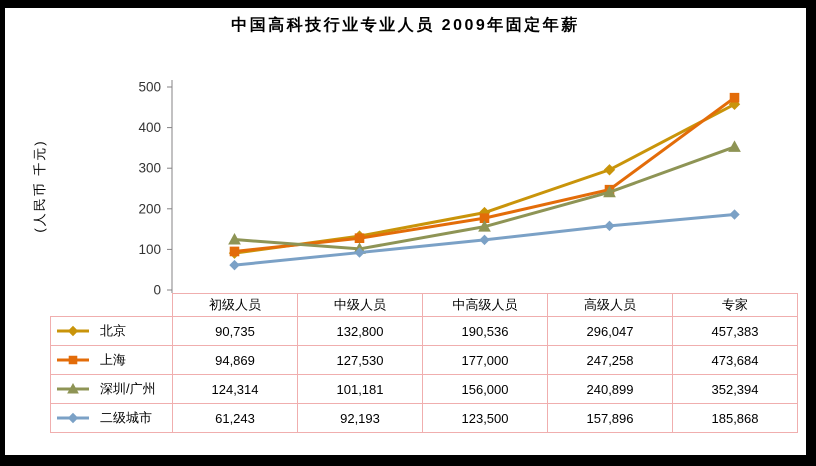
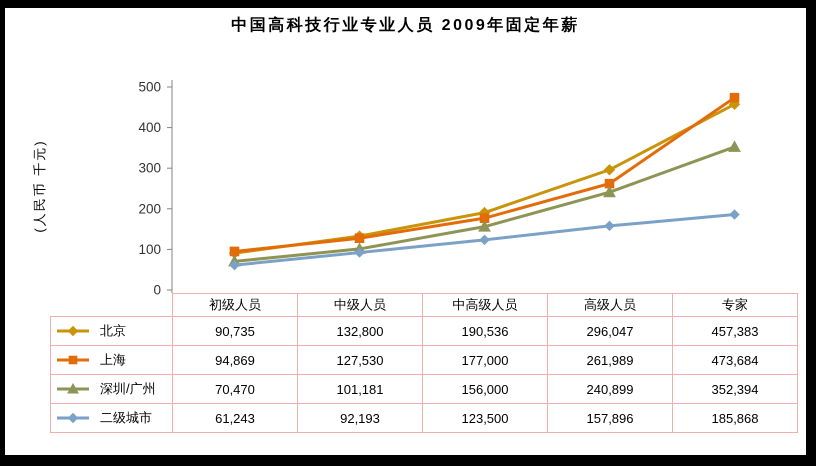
深圳/广州/初级人员: 124,314 -> 70,470
上海/高级人员: 247,258 -> 261,989
